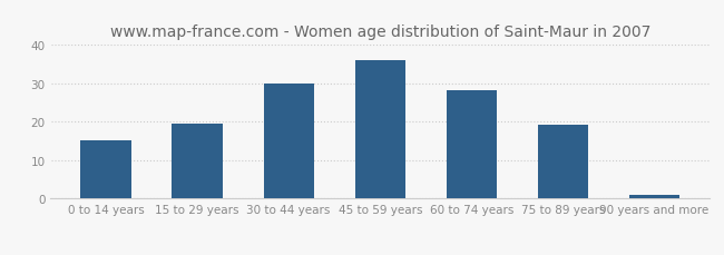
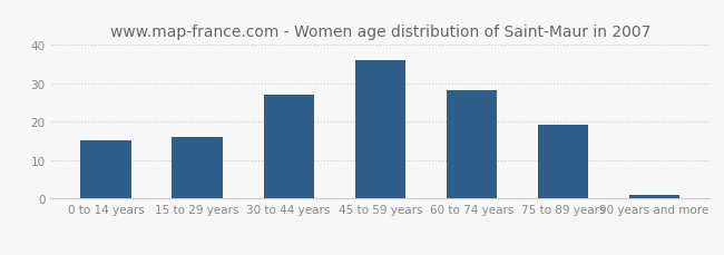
15 to 29 years: 19.5 -> 16.1
30 to 44 years: 30.0 -> 27.1
